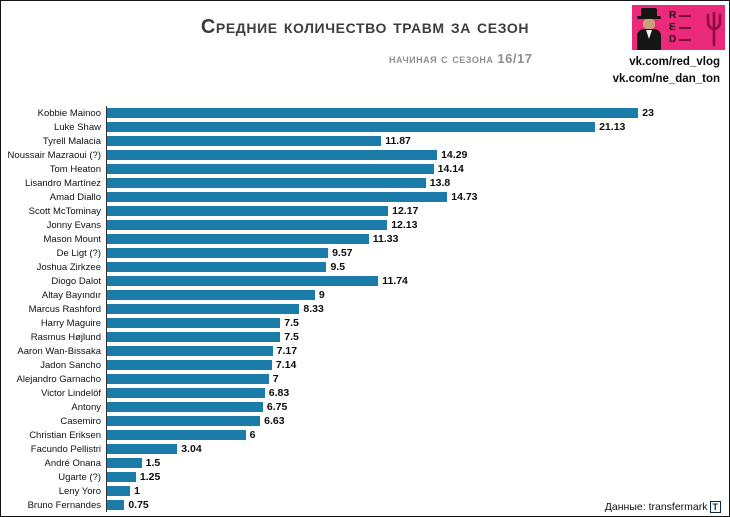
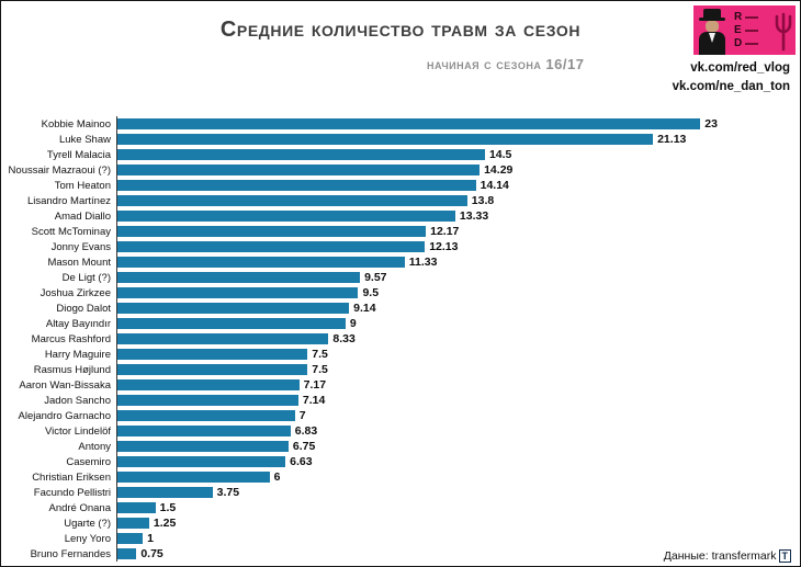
Tyrell Malacia: 11.87 -> 14.5
Amad Diallo: 14.73 -> 13.33
Diogo Dalot: 11.74 -> 9.14
Facundo Pellistri: 3.04 -> 3.75
